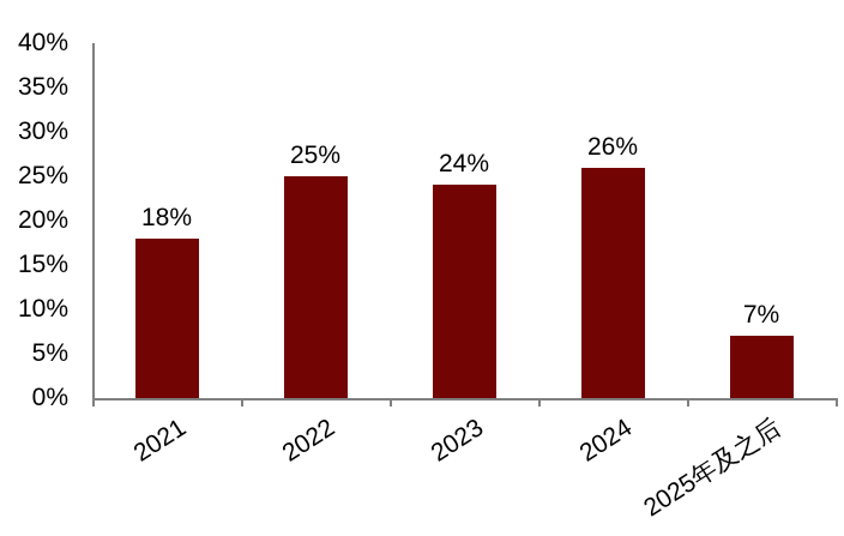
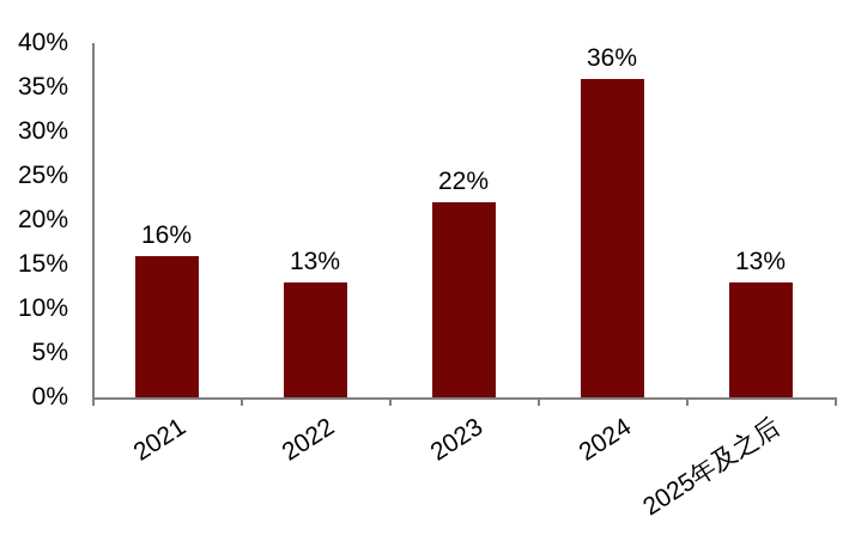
2021: 18% -> 16%
2022: 25% -> 13%
2023: 24% -> 22%
2024: 26% -> 36%
2025年及之后: 7% -> 13%
